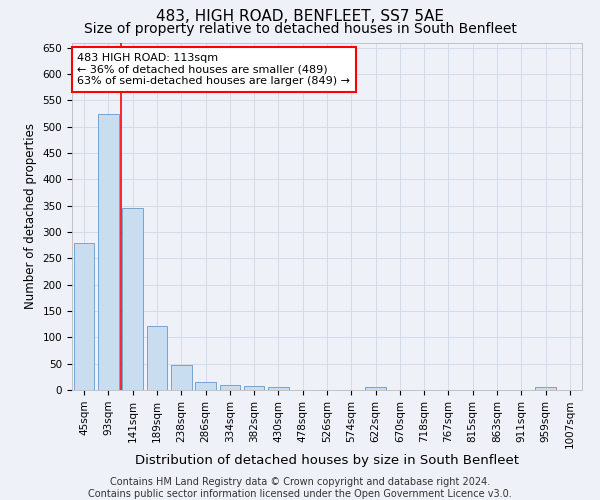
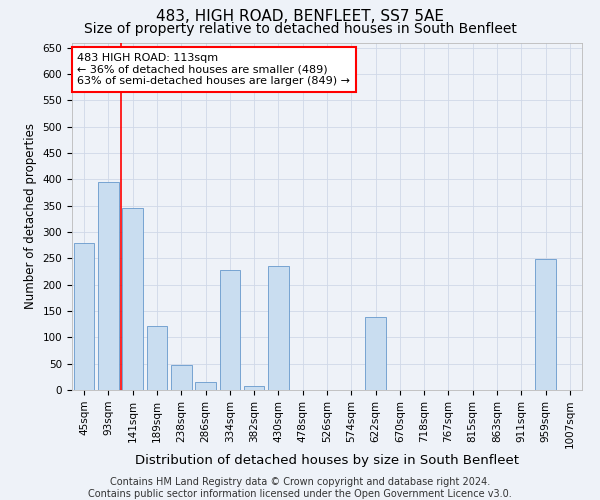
93sqm: 525 -> 396
334sqm: 10 -> 228
430sqm: 5 -> 236
622sqm: 5 -> 138
959sqm: 5 -> 248
